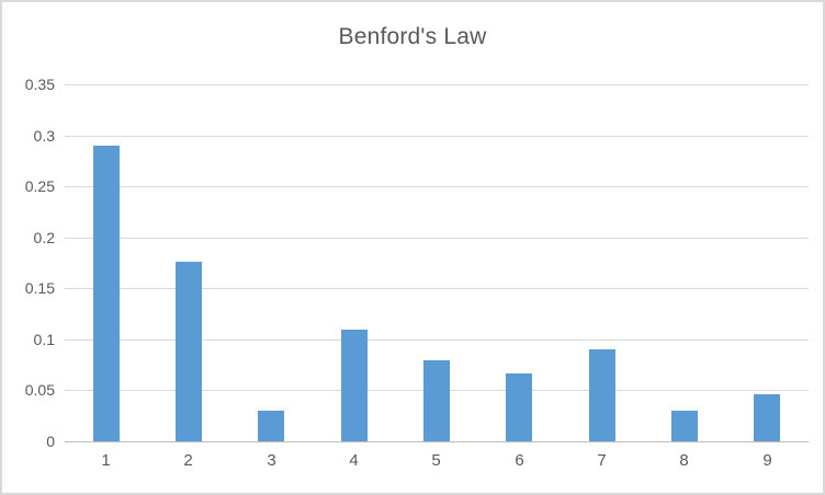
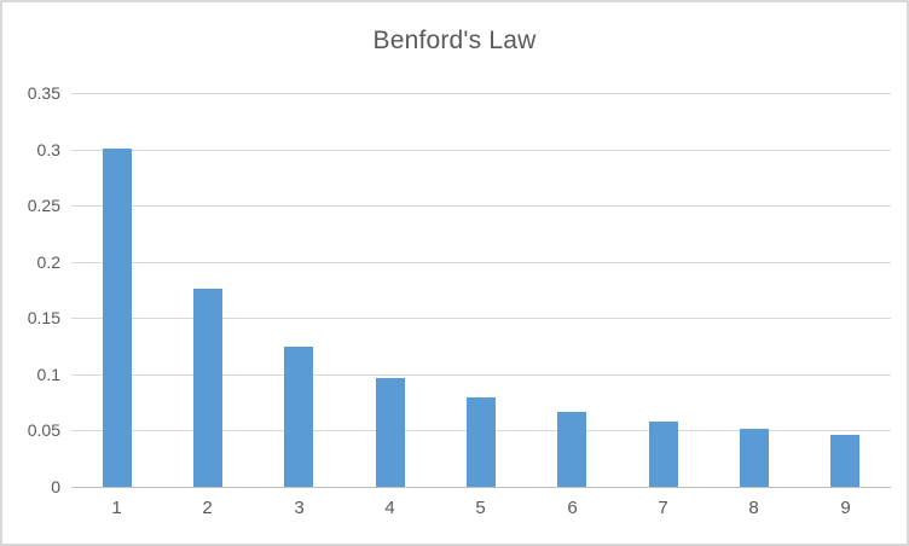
1: 0.29 -> 0.30
3: 0.03 -> 0.12
4: 0.11 -> 0.10
7: 0.09 -> 0.06
8: 0.03 -> 0.05
